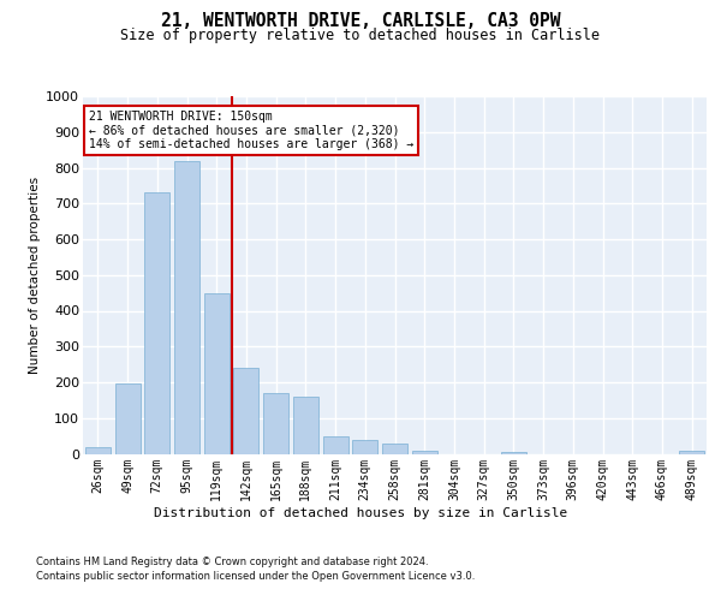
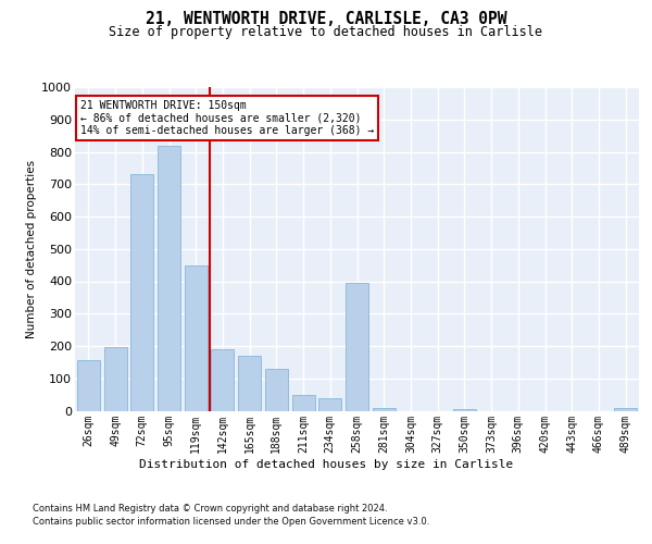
26sqm: 20 -> 155
142sqm: 240 -> 190
188sqm: 160 -> 130
258sqm: 30 -> 395
